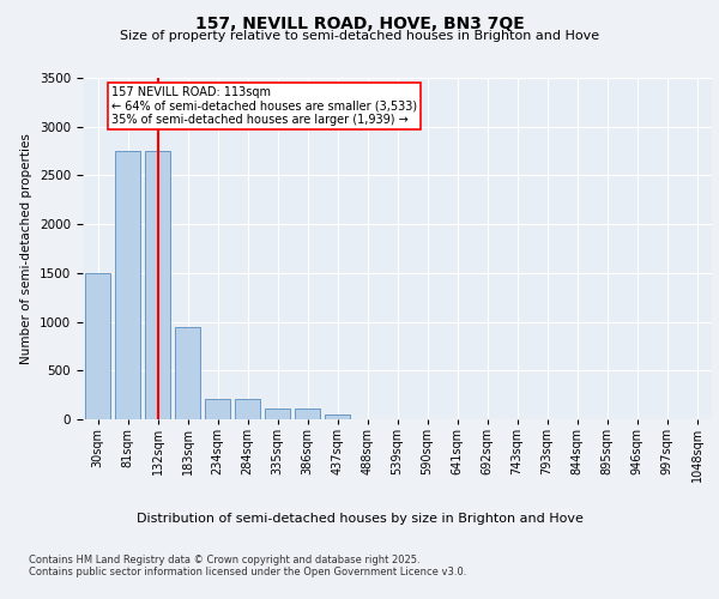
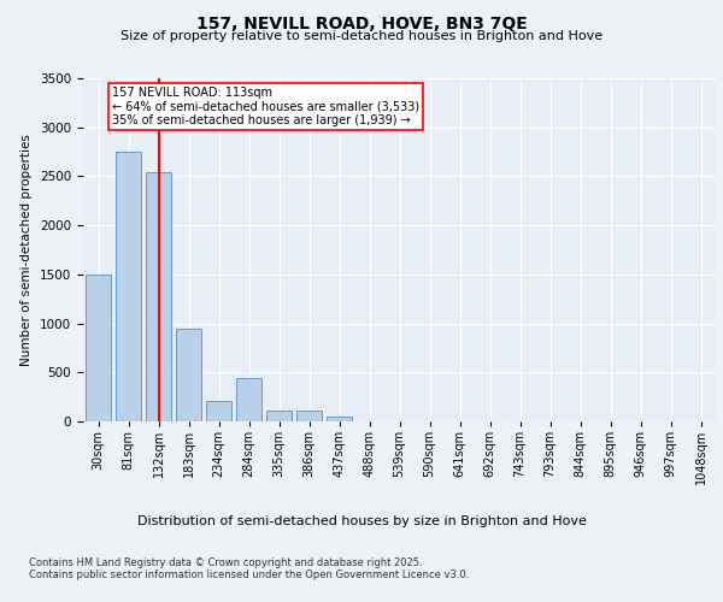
132sqm: 2750 -> 2540
284sqm: 210 -> 440
